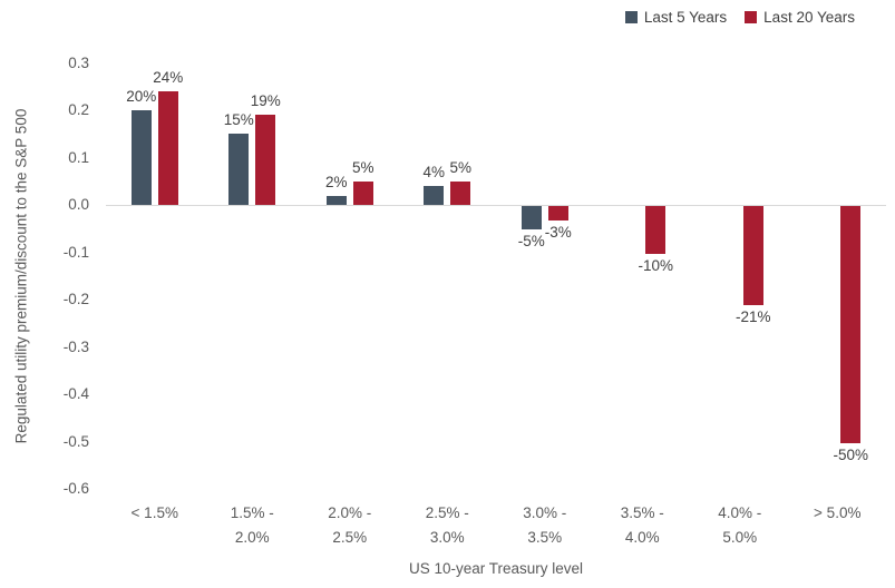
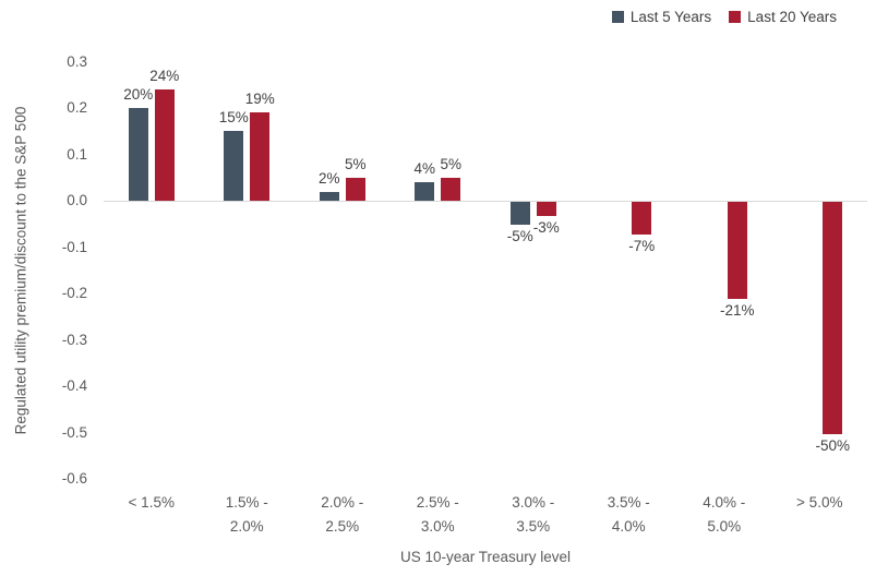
Last 20 Years/3.5% - 4.0%: -10% -> -7%
